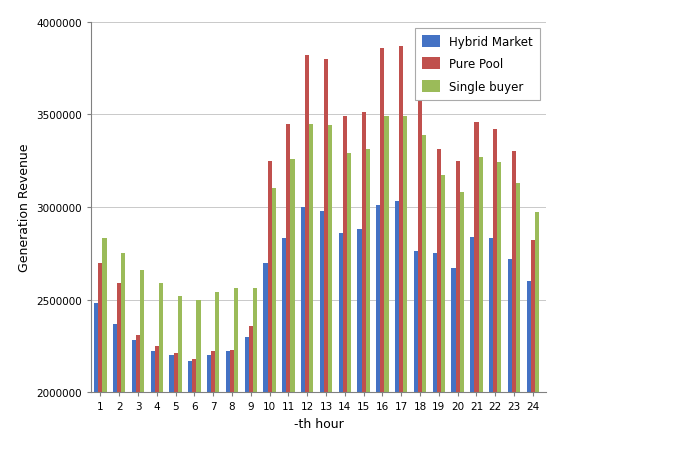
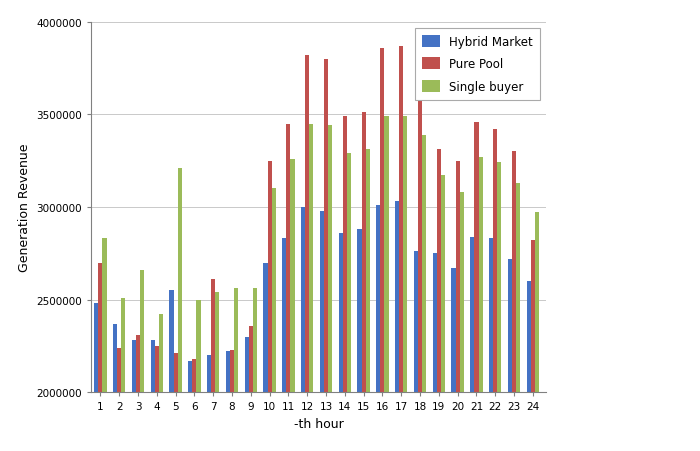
Pure Pool/2: 2590000 -> 2240000
Single buyer/2: 2750000 -> 2510000
Hybrid Market/4: 2220000 -> 2280000
Single buyer/4: 2590000 -> 2420000
Hybrid Market/5: 2200000 -> 2550000
Single buyer/5: 2520000 -> 3210000
Pure Pool/7: 2220000 -> 2610000
